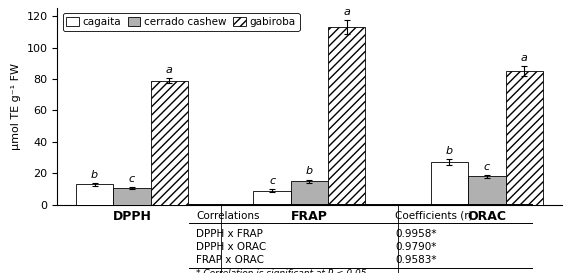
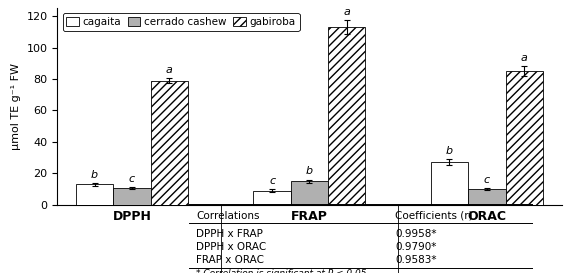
cerrado cashew/ORAC: 18 -> 10
